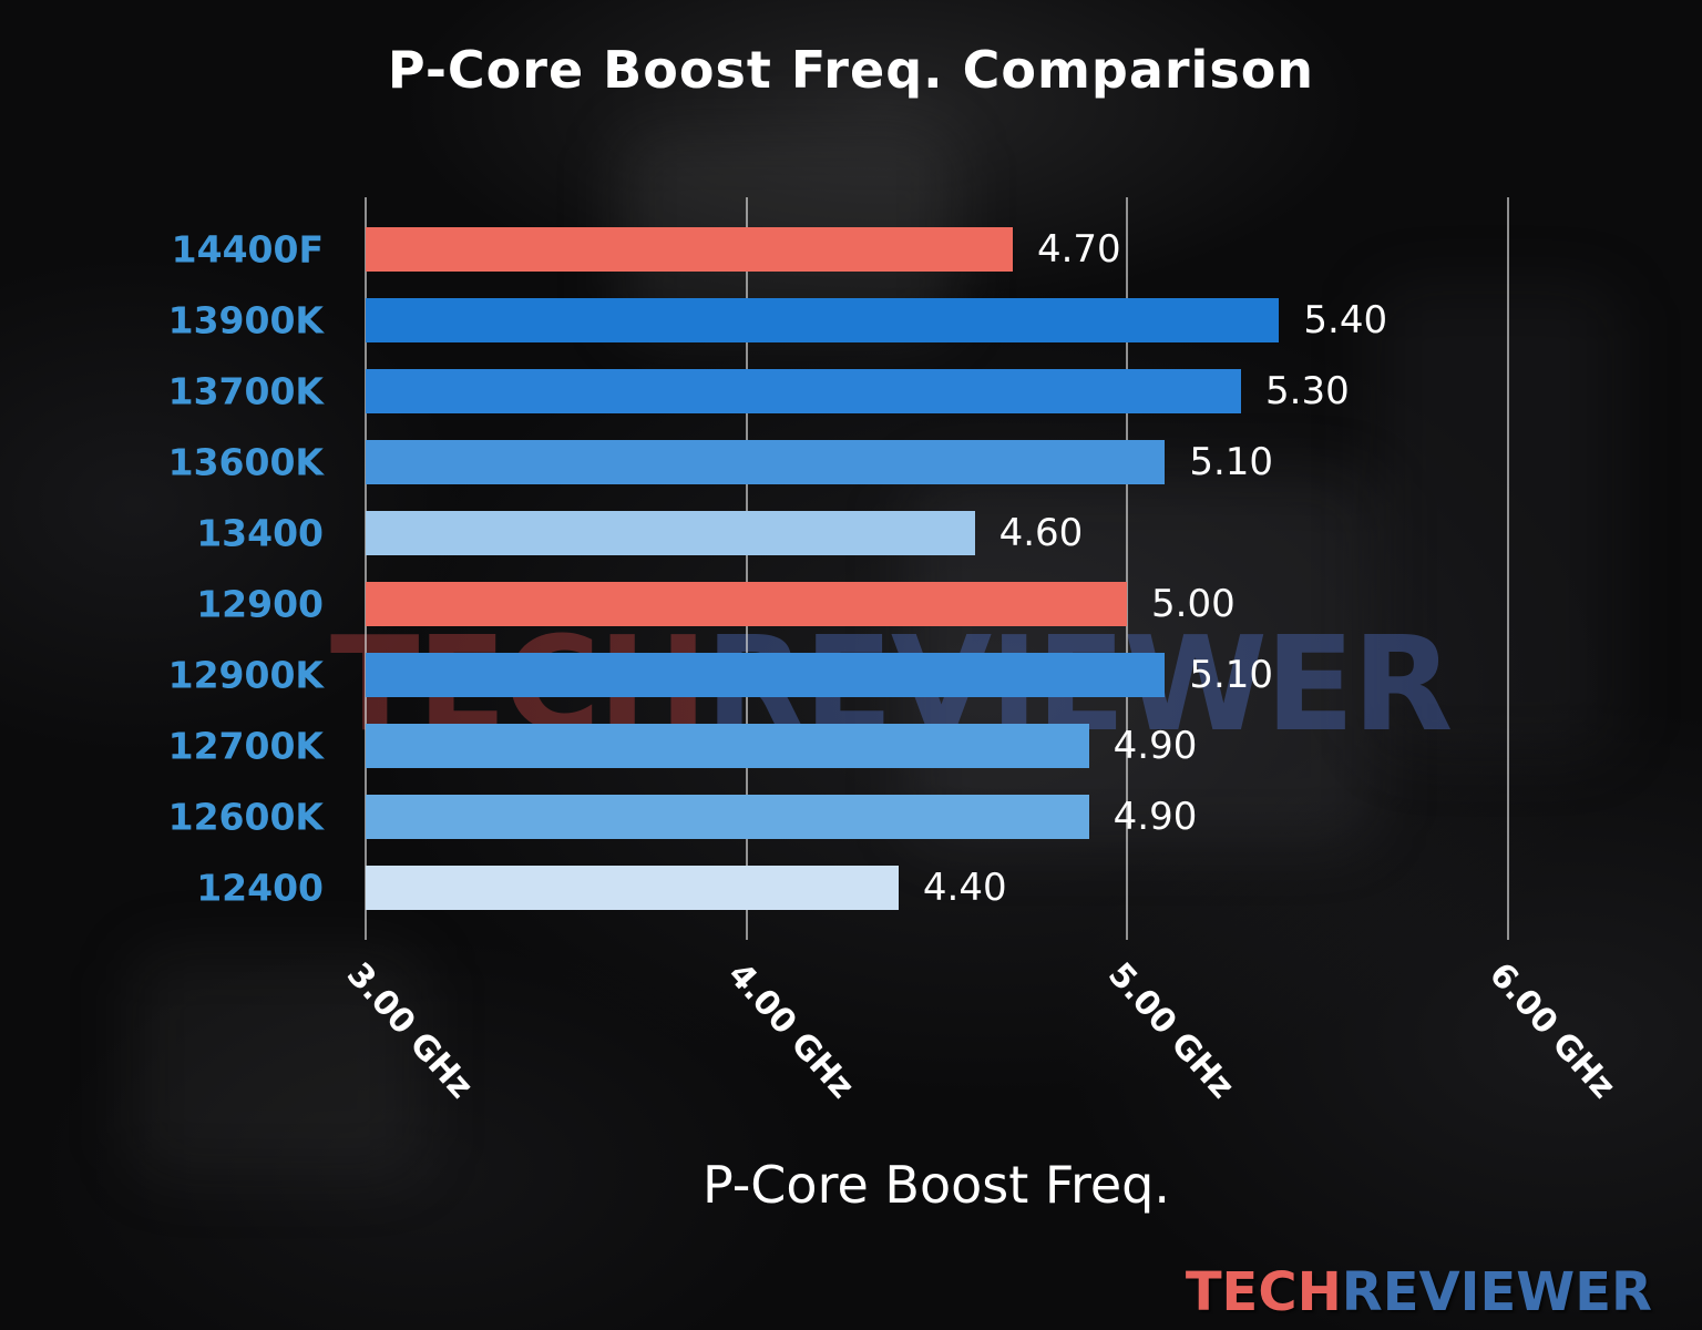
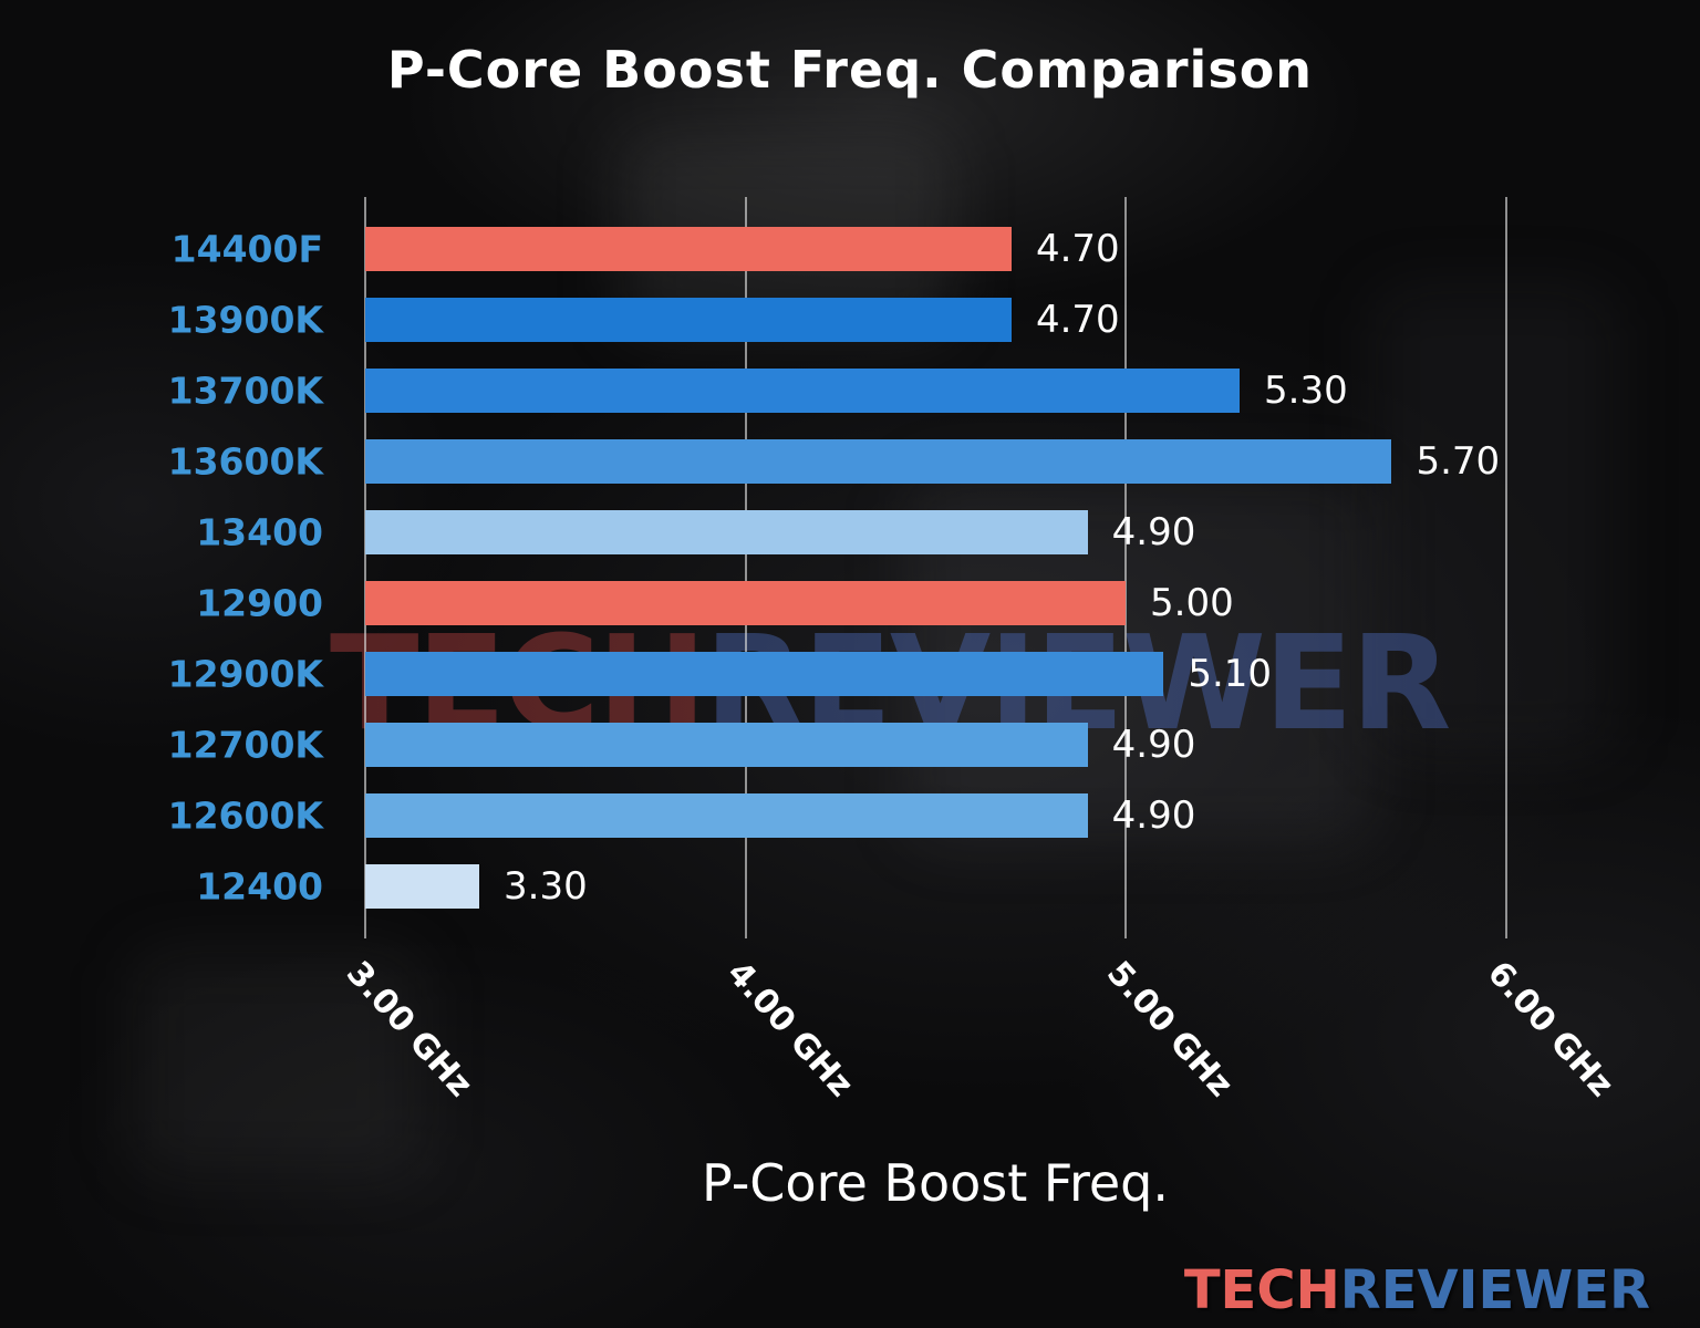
13900K: 5.40 -> 4.70
13600K: 5.10 -> 5.70
13400: 4.60 -> 4.90
12400: 4.40 -> 3.30
